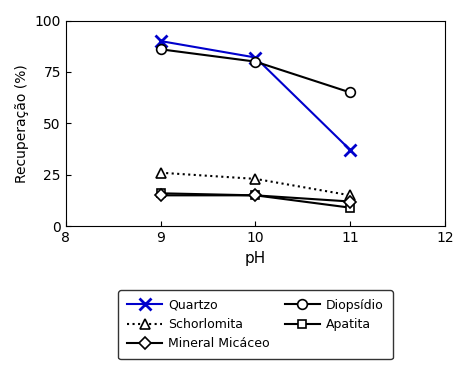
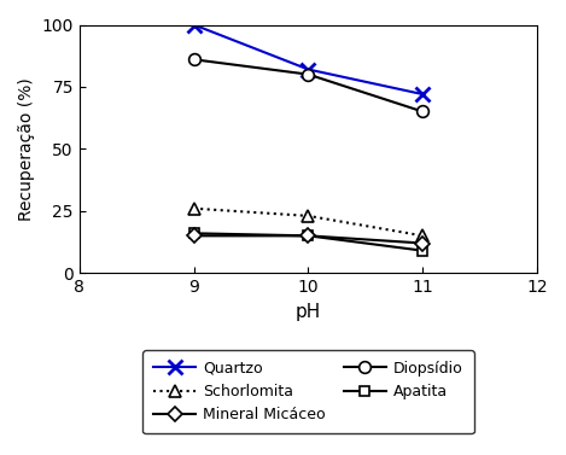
Quartzo/9: 90 -> 100
Quartzo/11: 37 -> 72
